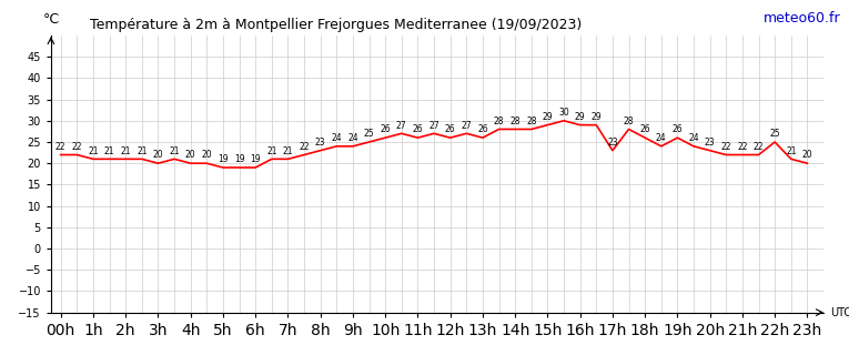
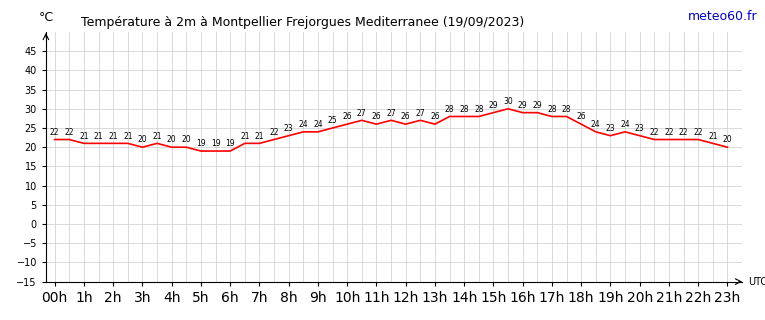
17h: 23 -> 28
19h: 26 -> 23
22h: 25 -> 22
